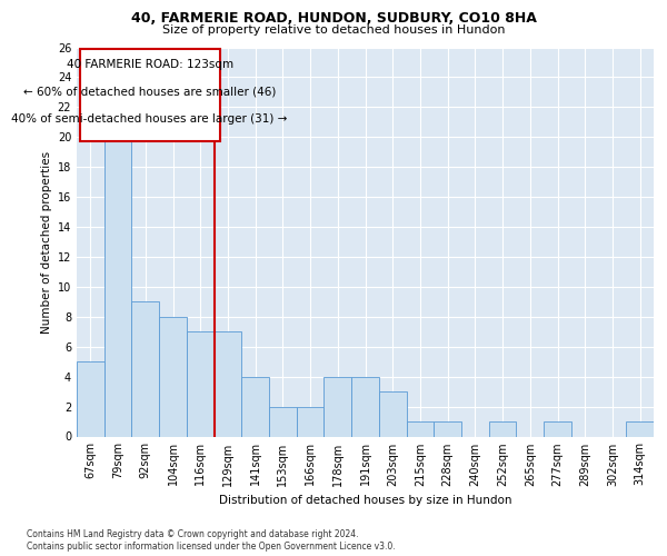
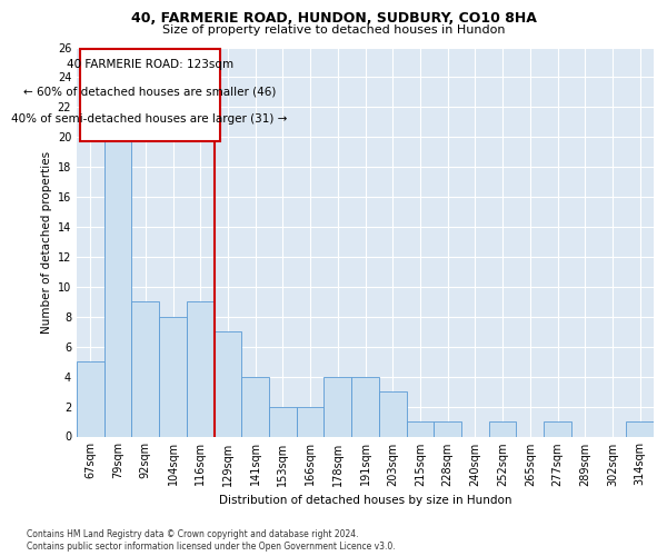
116sqm: 7 -> 9
